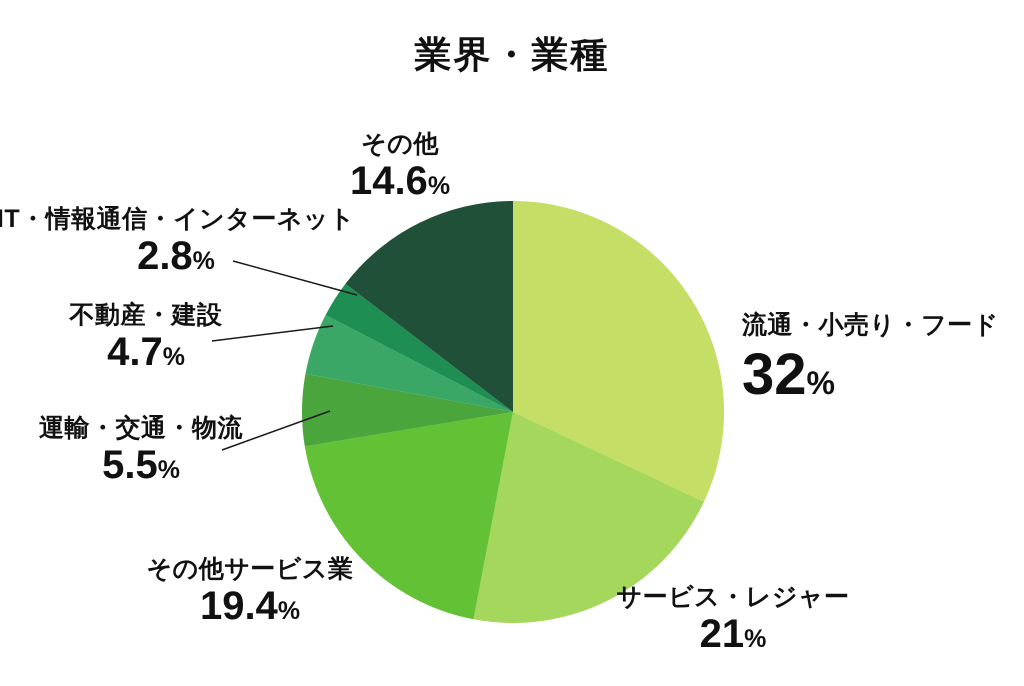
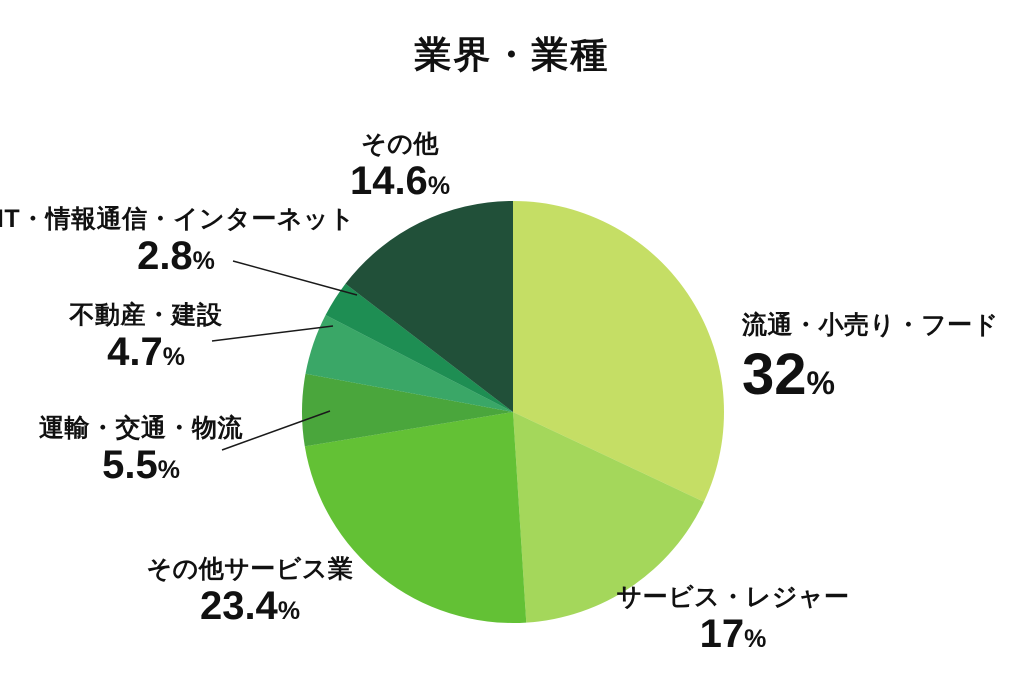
サービス・レジャー: 21 -> 17
その他サービス業: 19.4 -> 23.4
